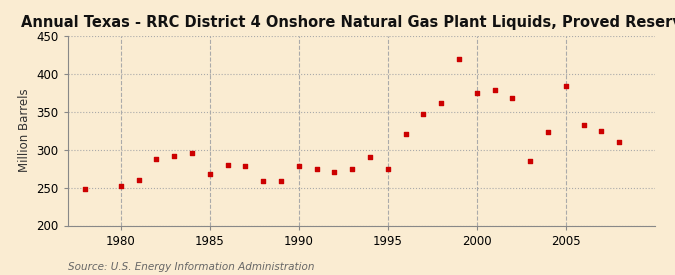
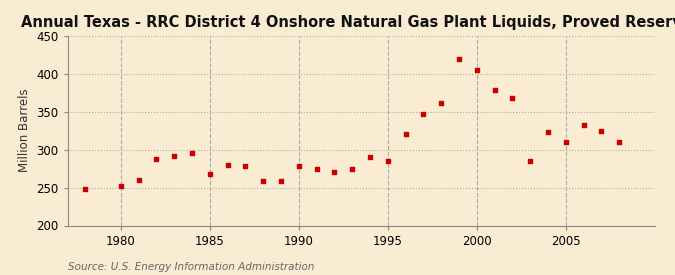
1995: 274 -> 285
2000: 374 -> 405
2005: 384 -> 310
